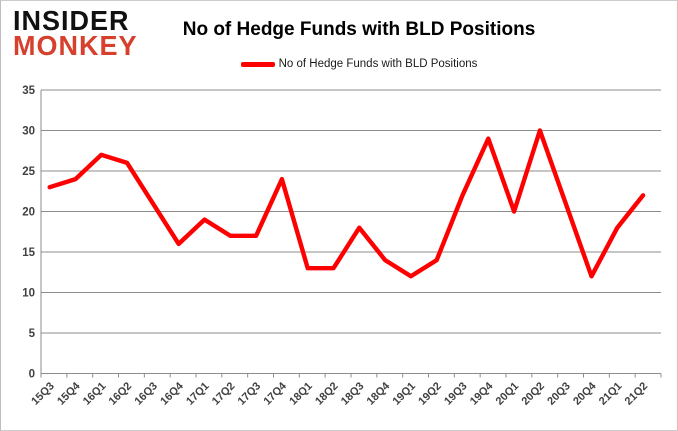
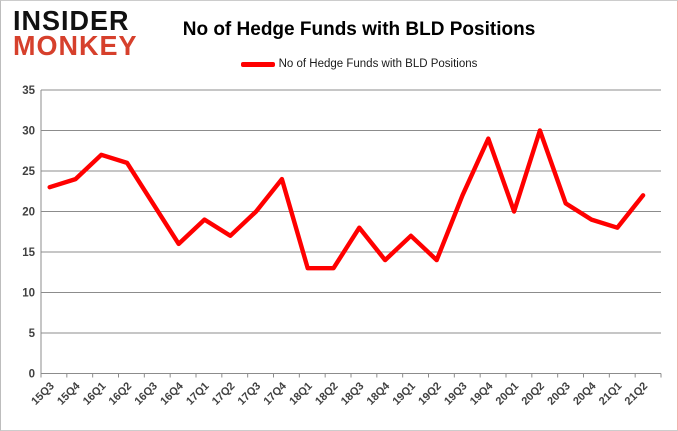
17Q3: 17 -> 20
19Q1: 12 -> 17
20Q4: 12 -> 19
